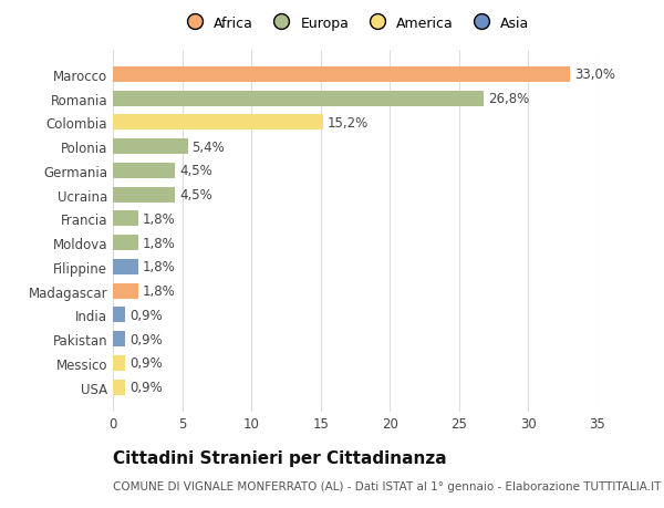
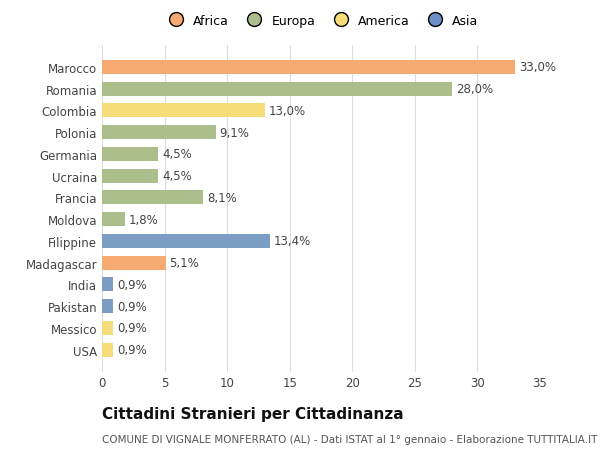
Romania: 26,8% -> 28,0%
Colombia: 15,2% -> 13,0%
Polonia: 5,4% -> 9,1%
Francia: 1,8% -> 8,1%
Filippine: 1,8% -> 13,4%
Madagascar: 1,8% -> 5,1%
